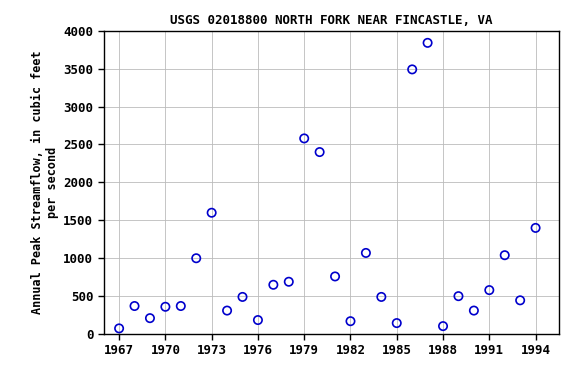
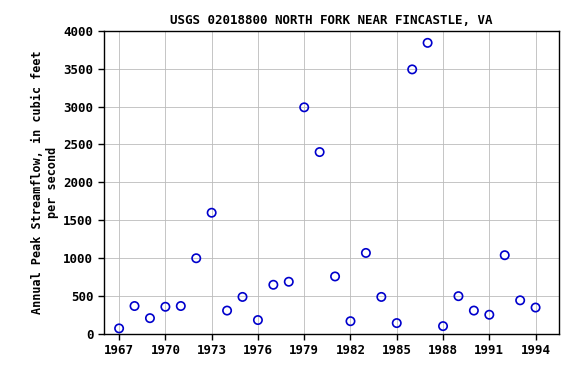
1979: 2580 -> 2990
1991: 580 -> 260
1994: 1400 -> 350
